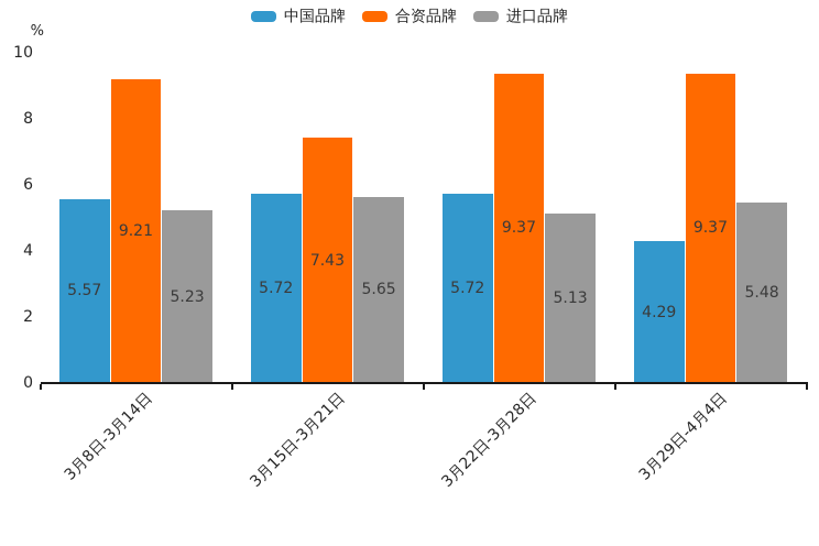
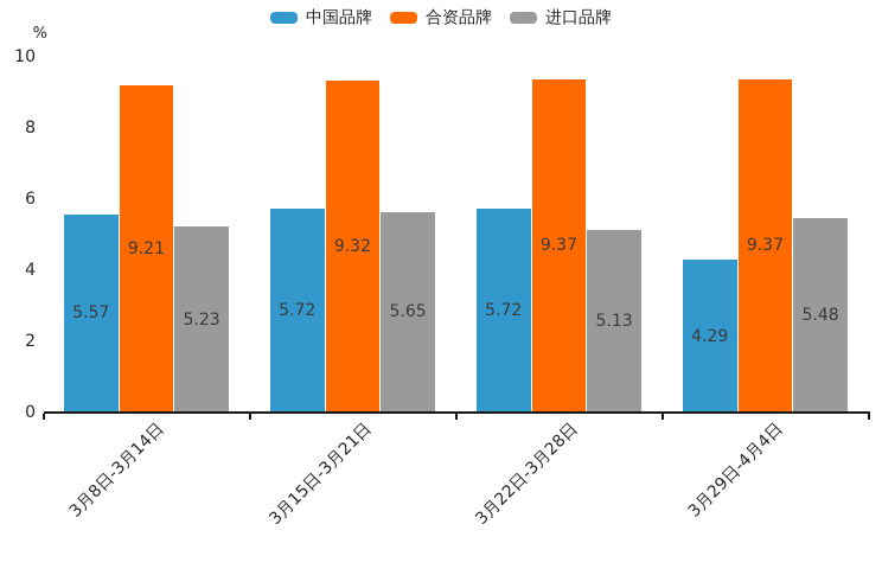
合资品牌/3月15日-3月21日: 7.43 -> 9.32
